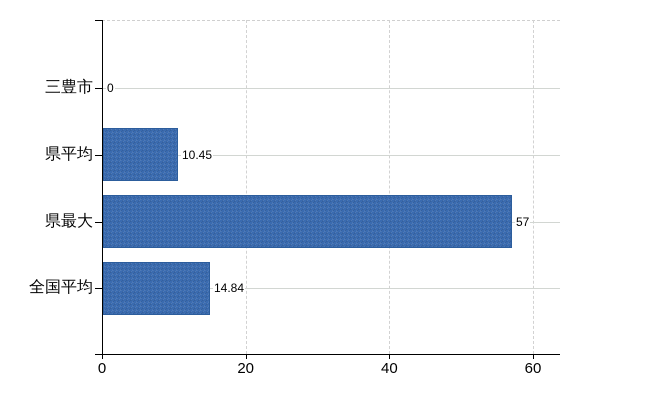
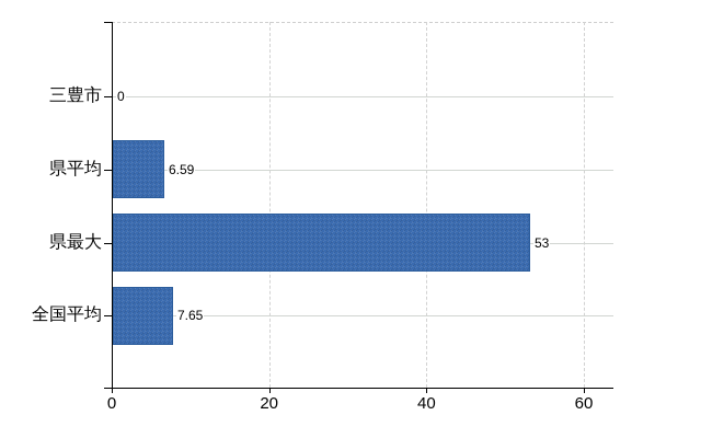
県平均: 10.45 -> 6.59
県最大: 57 -> 53
全国平均: 14.84 -> 7.65
